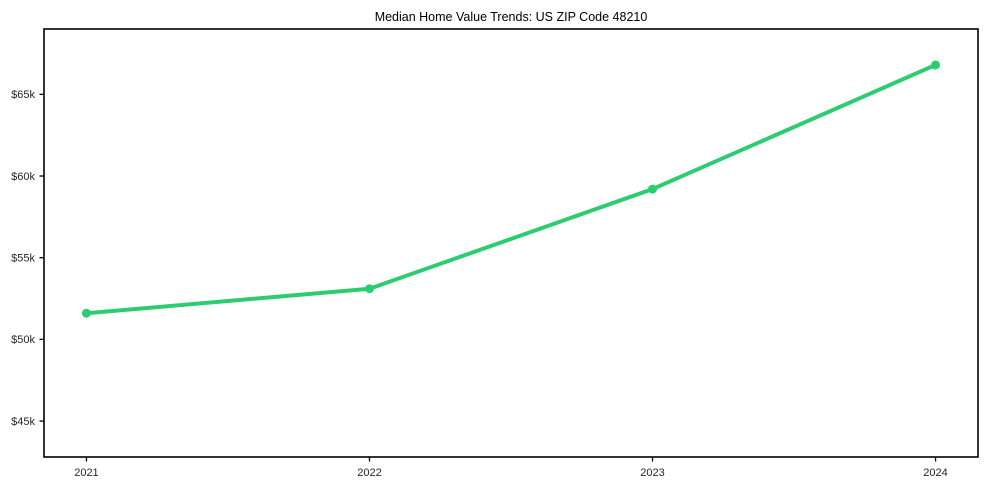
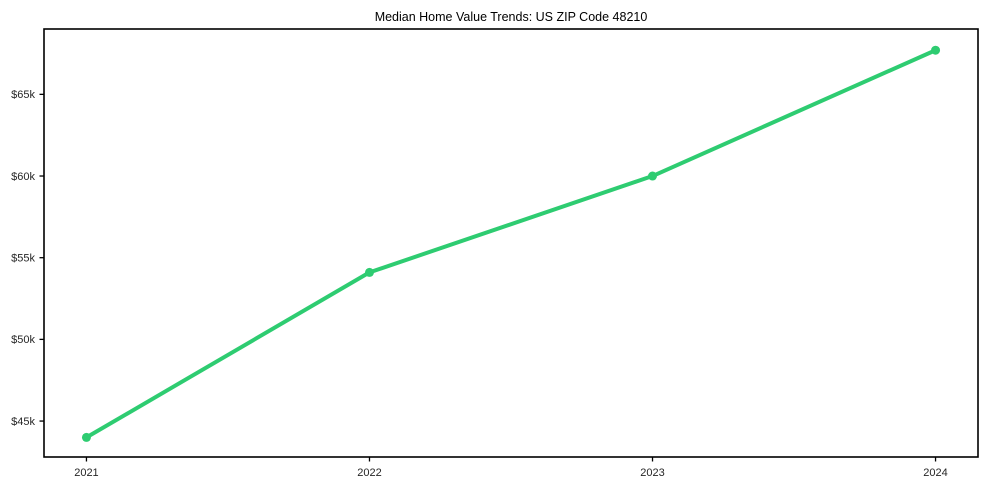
2021: $51.6k -> $44.0k
2022: $53.1k -> $54.1k
2023: $59.2k -> $60.0k
2024: $66.8k -> $67.7k
